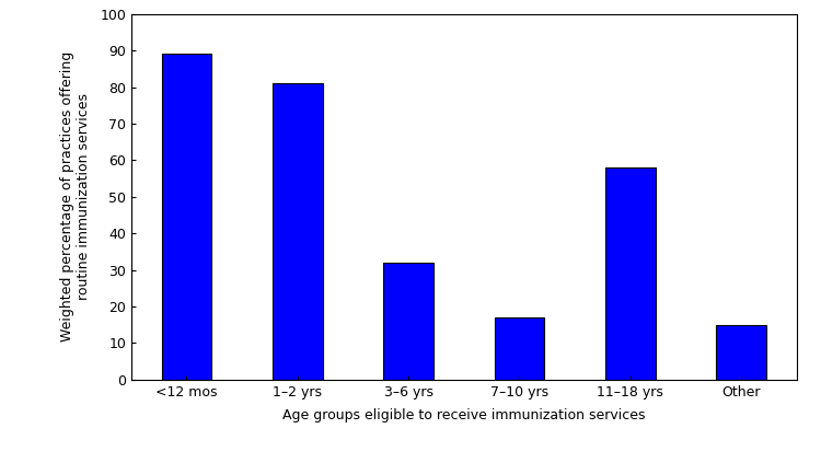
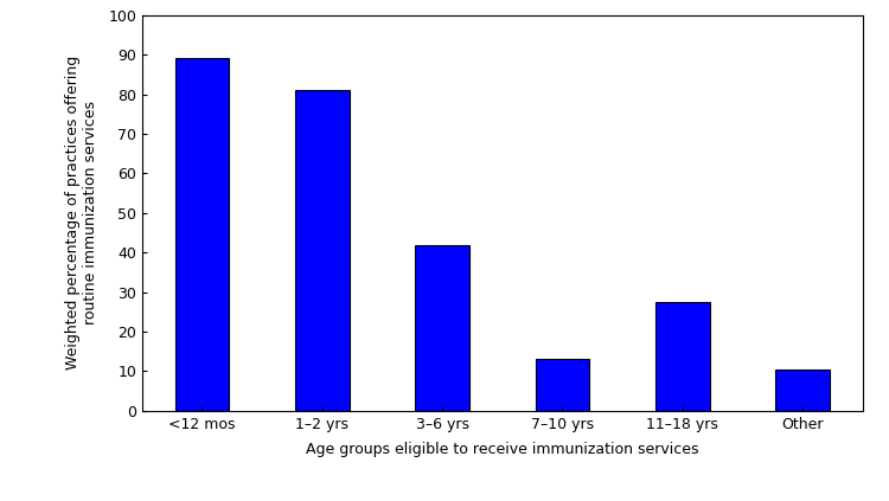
3–6 yrs: 32.0 -> 42.0
7–10 yrs: 17.0 -> 13.0
11–18 yrs: 58.0 -> 27.5
Other: 15.0 -> 10.5
